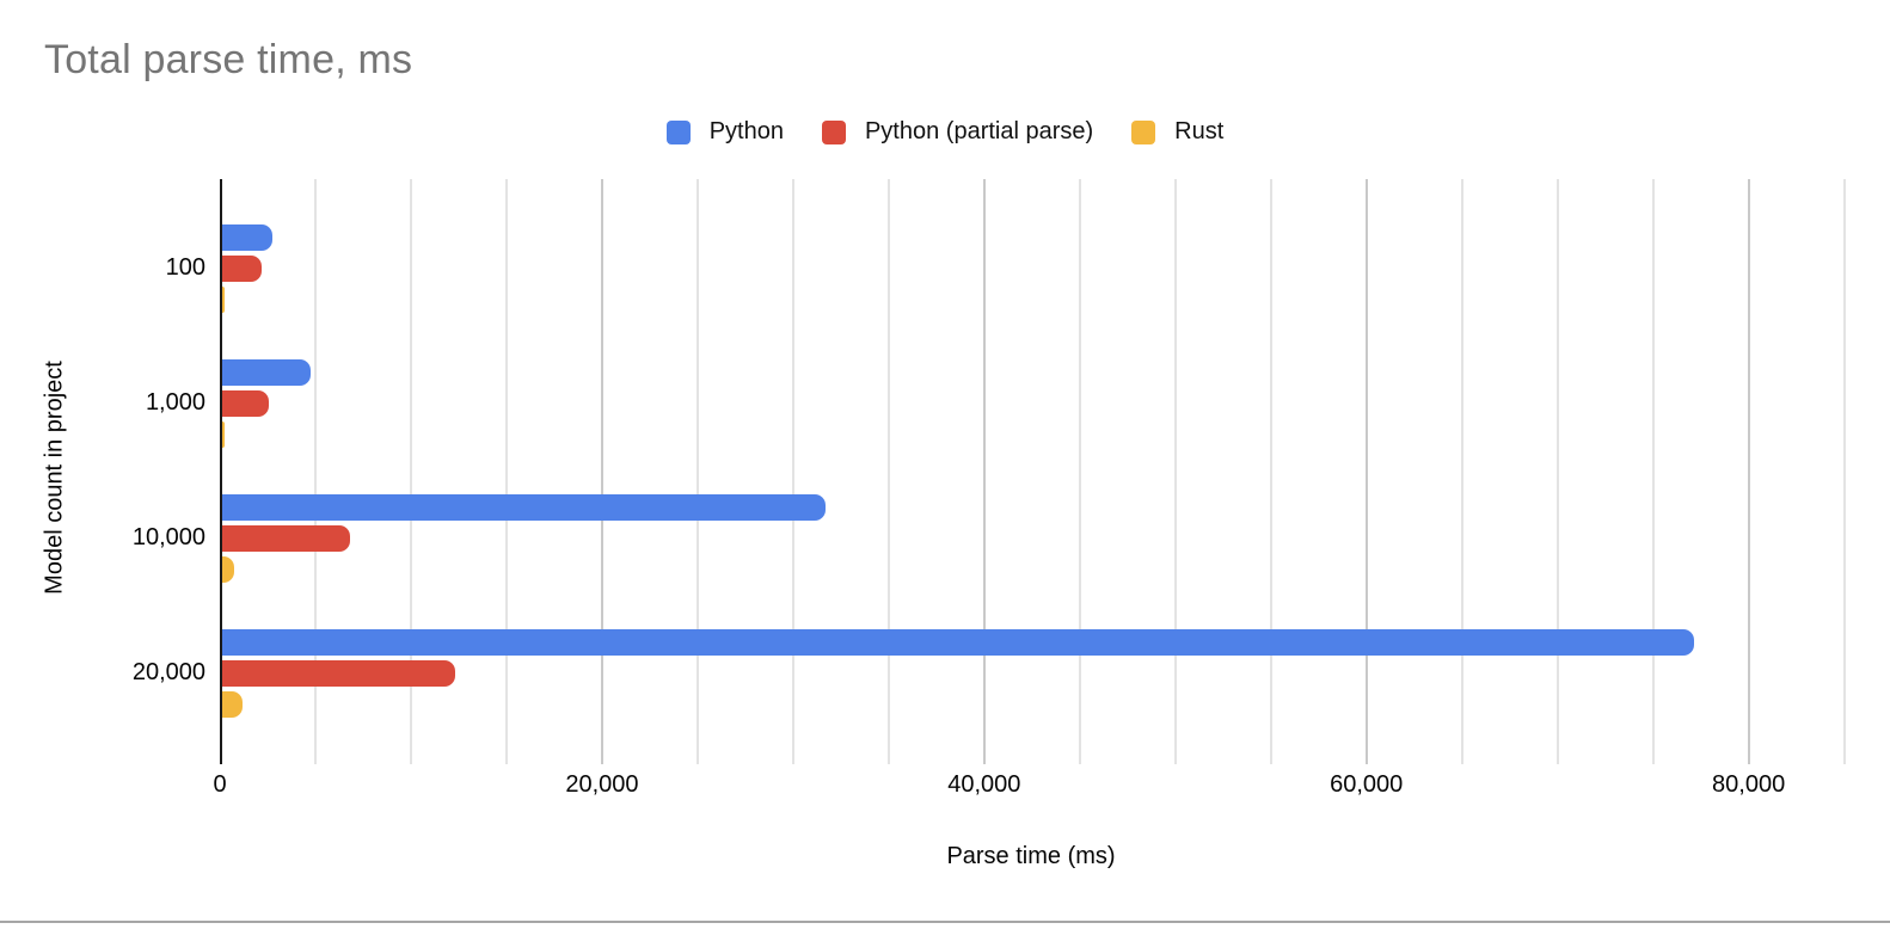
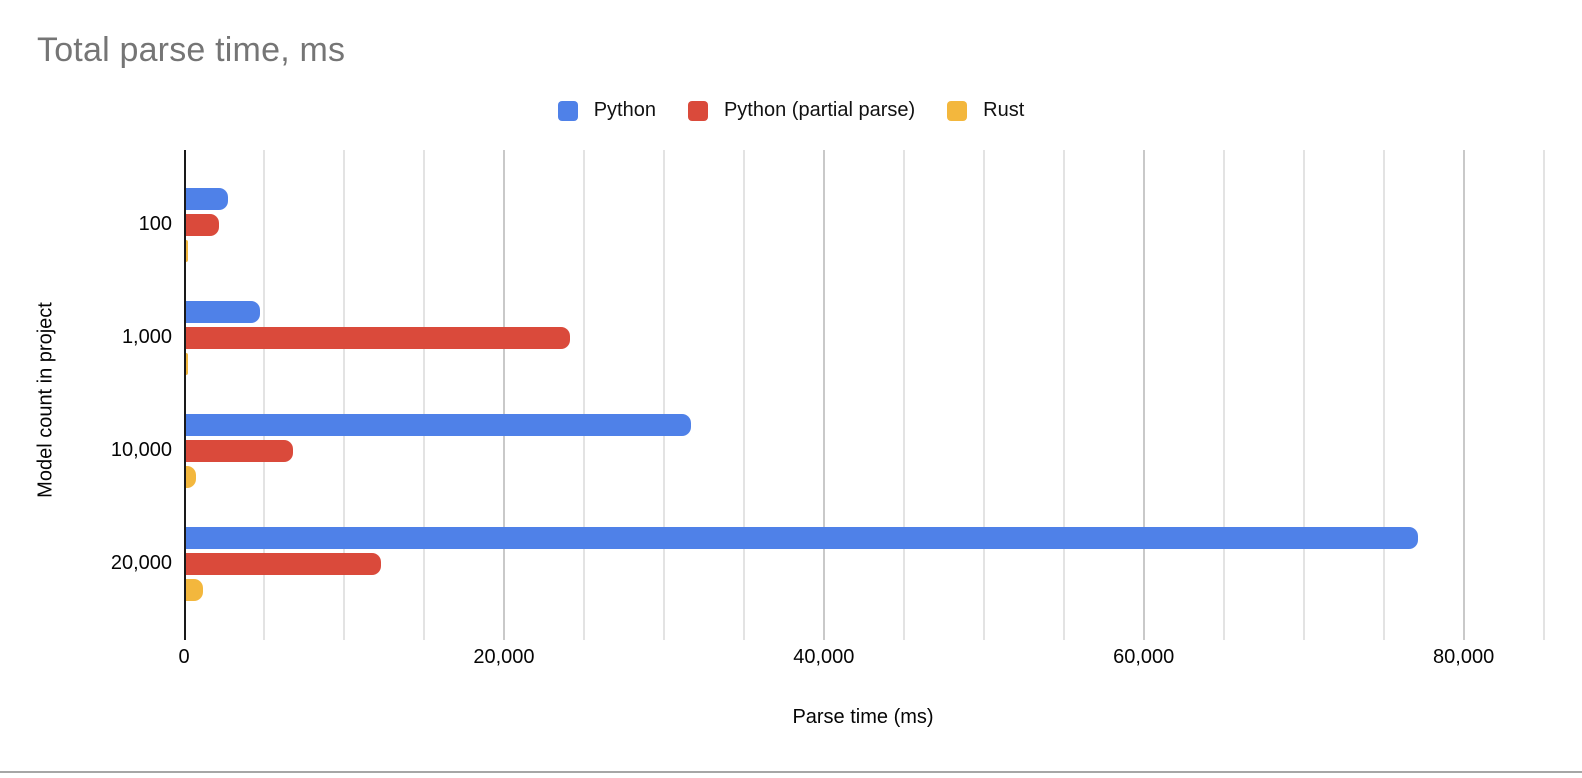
Python (partial parse)/1,000: 2400 -> 24000
